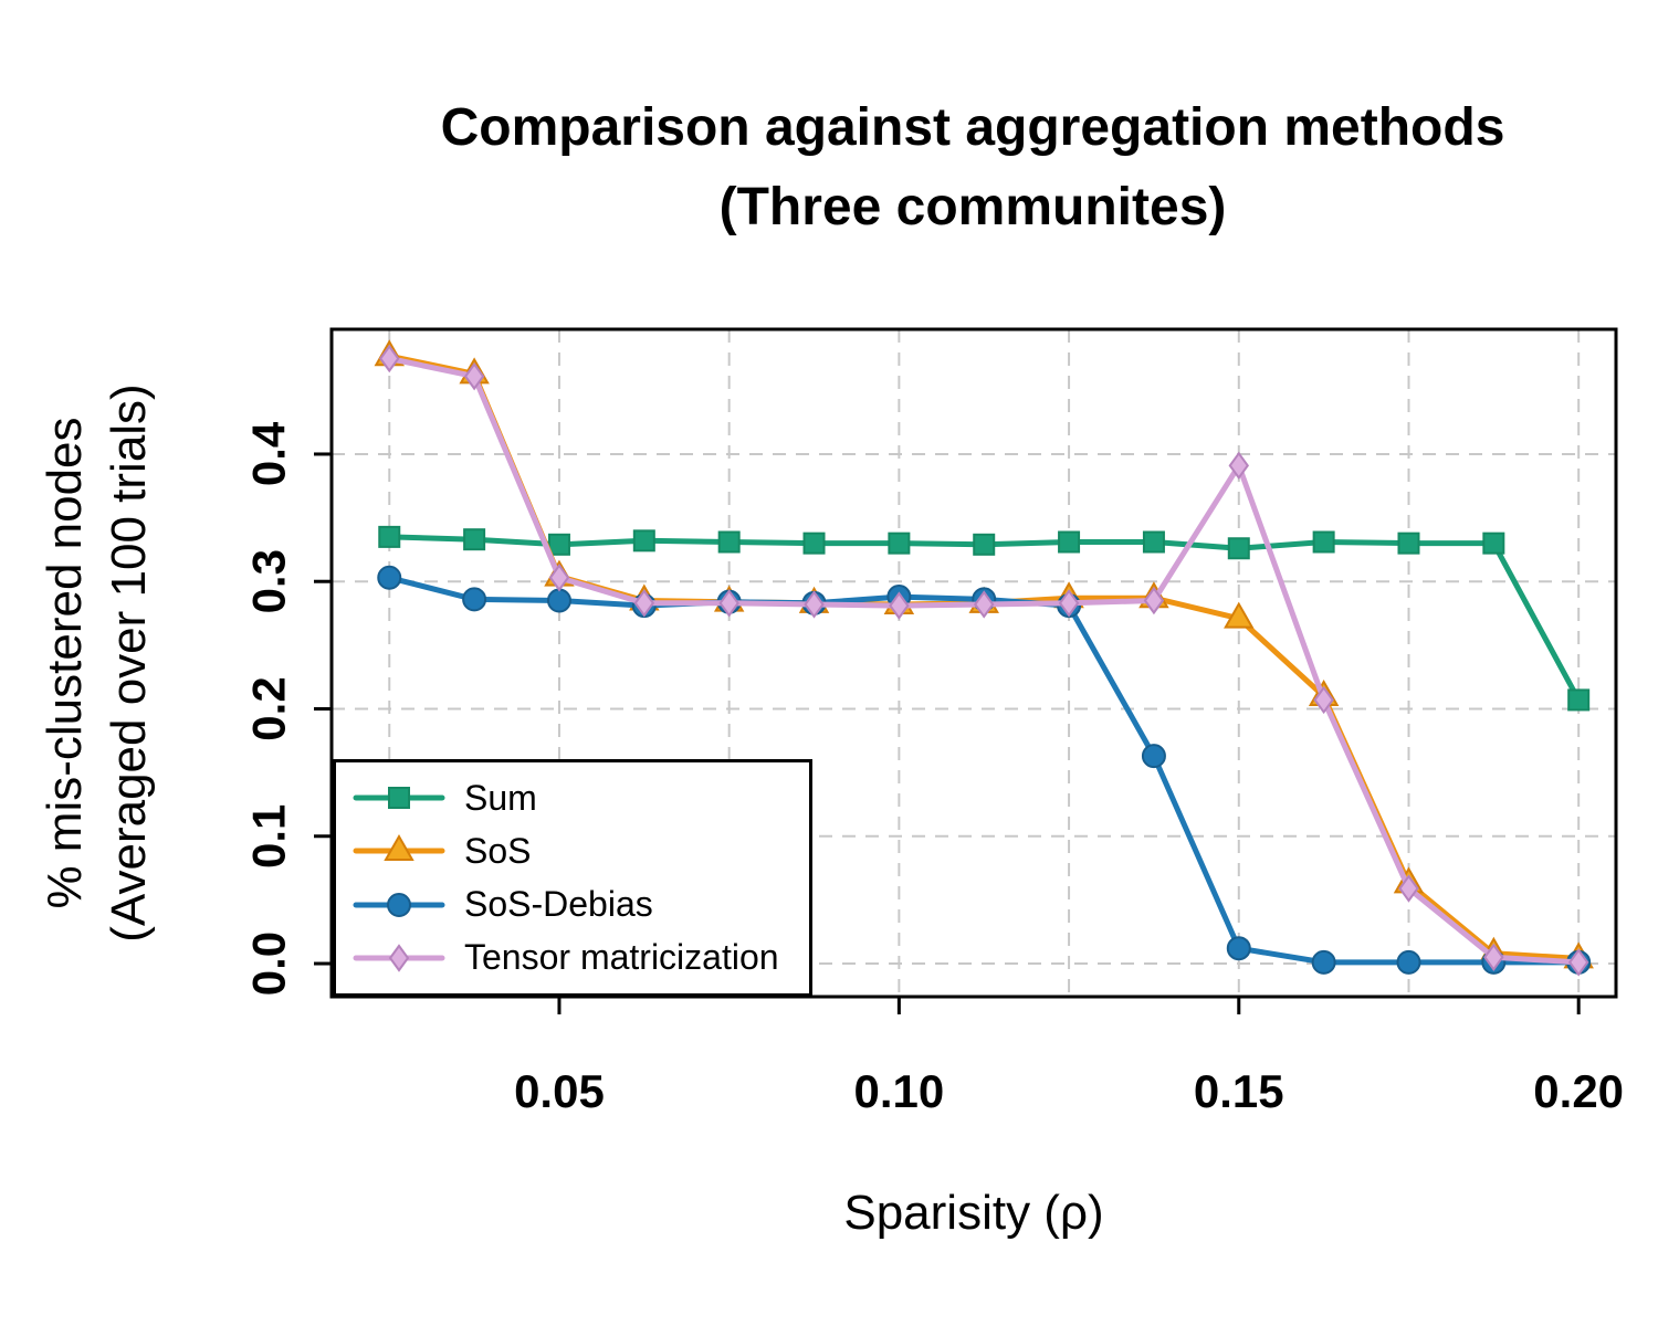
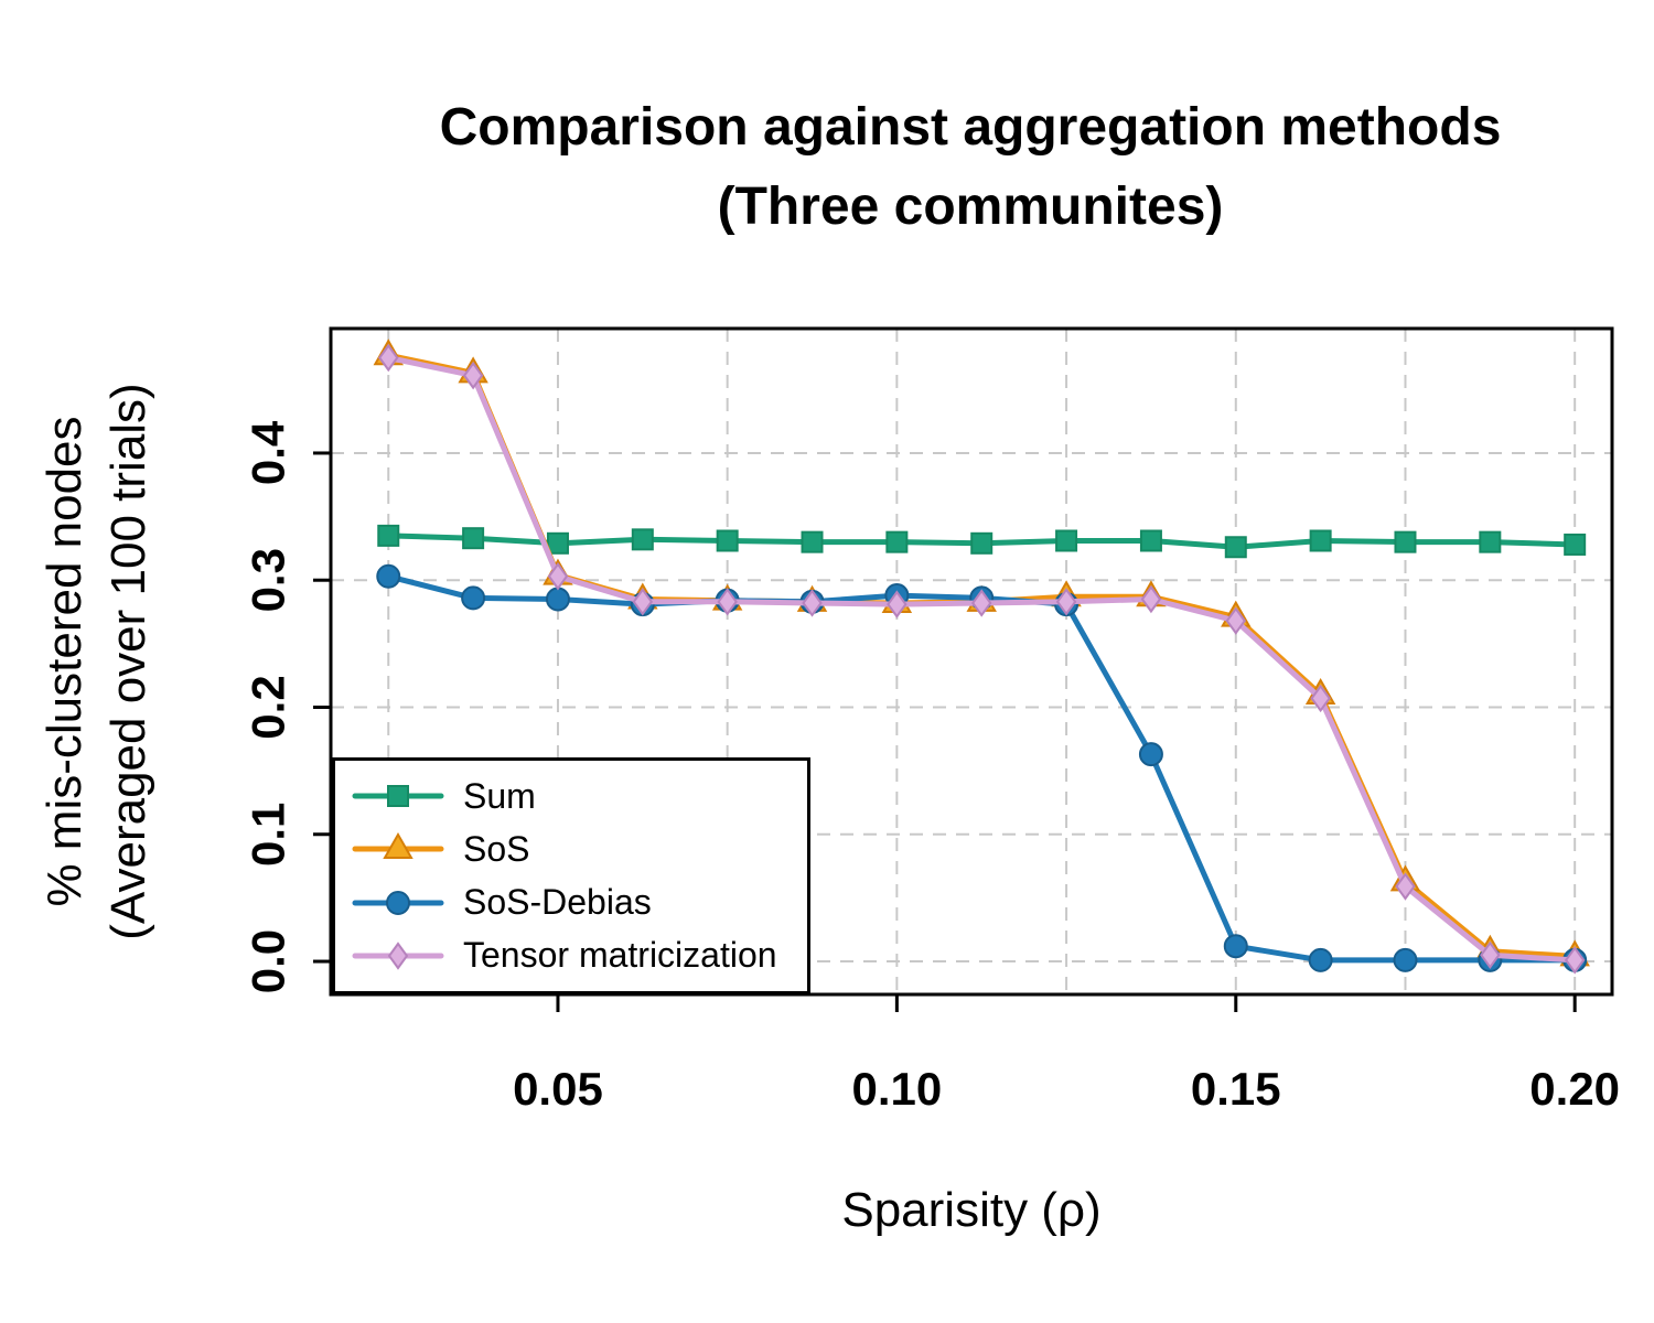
Tensor matricization/0.15: 0.391 -> 0.268
Sum/0.2: 0.207 -> 0.328
